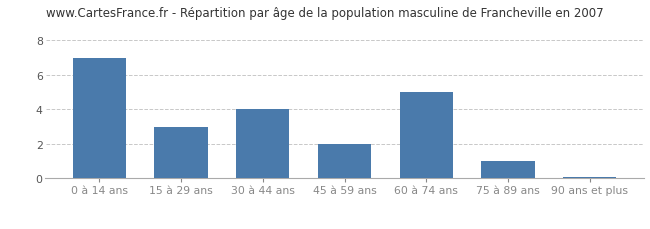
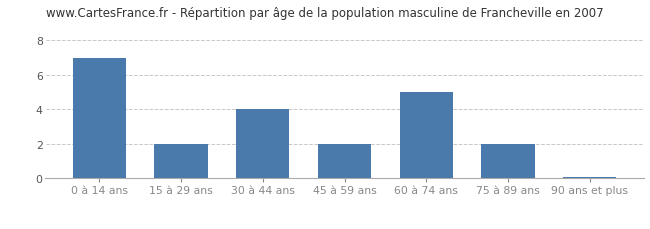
15 à 29 ans: 3.0 -> 2.0
75 à 89 ans: 1.0 -> 2.0
